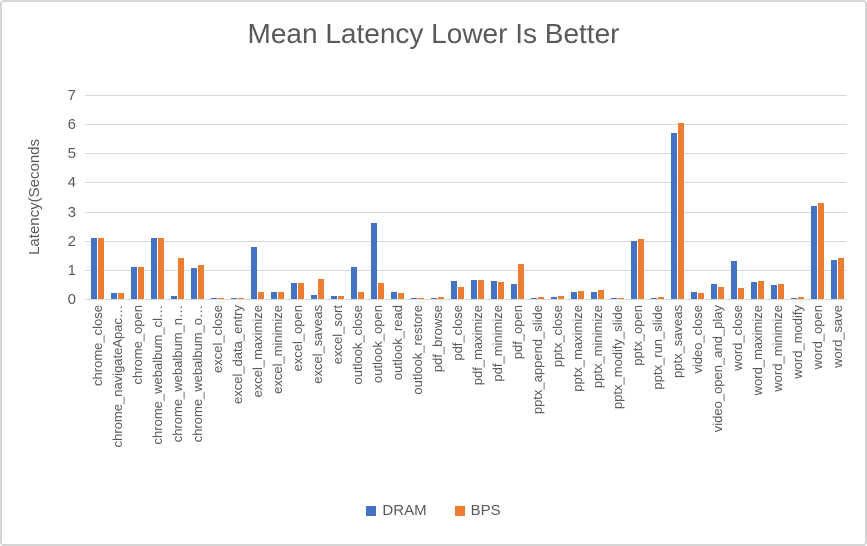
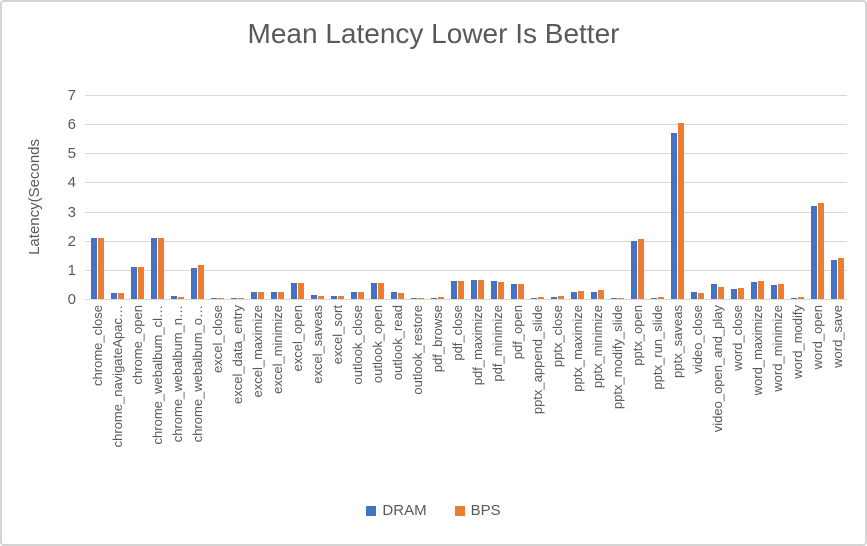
BPS/chrome_webalbum_n…: 1.4 -> 0.1
DRAM/excel_maximize: 1.8 -> 0.2
BPS/excel_saveas: 0.7 -> 0.1
DRAM/outlook_close: 1.1 -> 0.2
DRAM/outlook_open: 2.6 -> 0.6
BPS/pdf_close: 0.4 -> 0.6
BPS/pdf_open: 1.2 -> 0.5
DRAM/word_close: 1.3 -> 0.3
